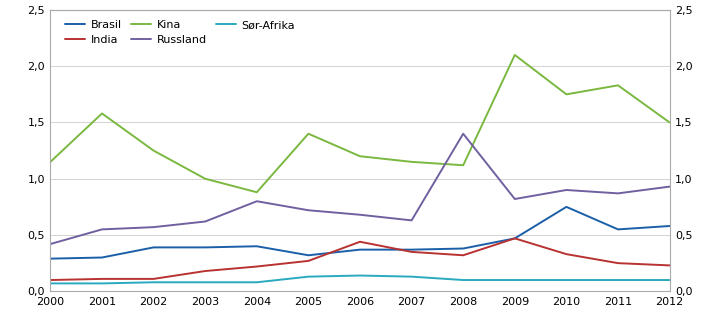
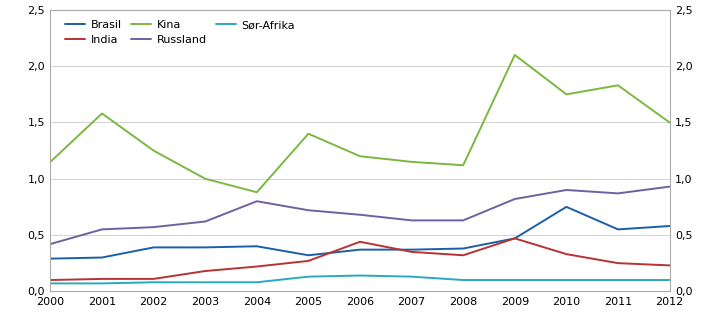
Russland/2008: 1,40 -> 0,63
